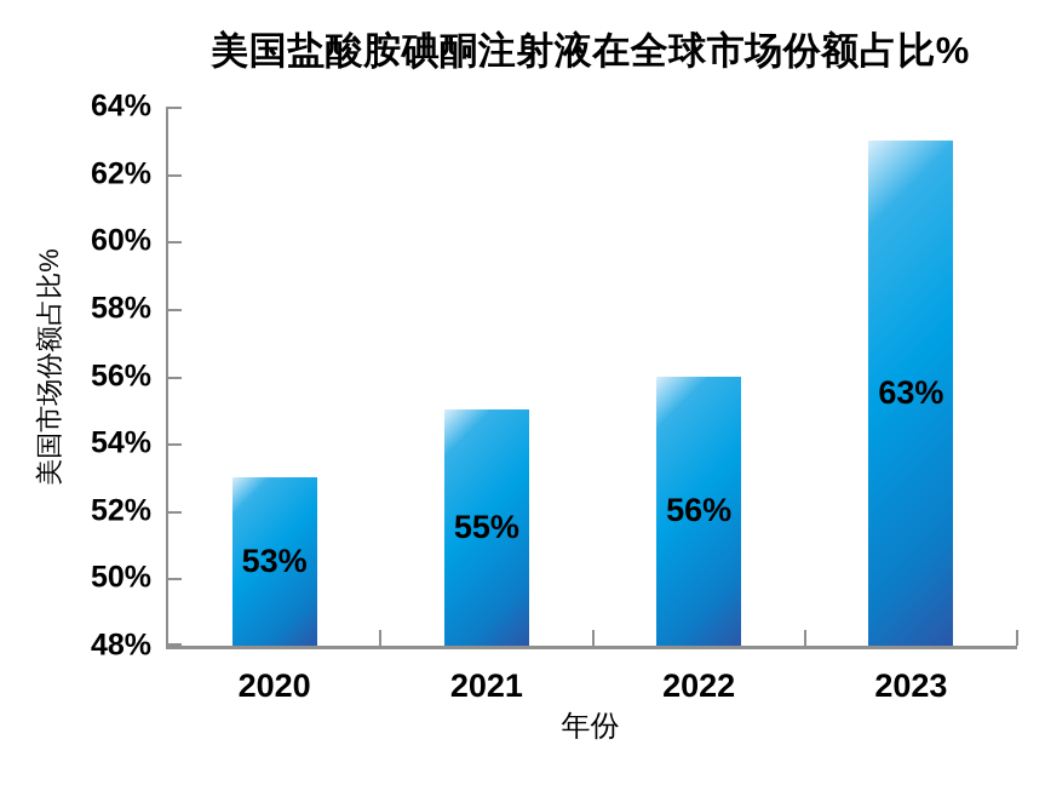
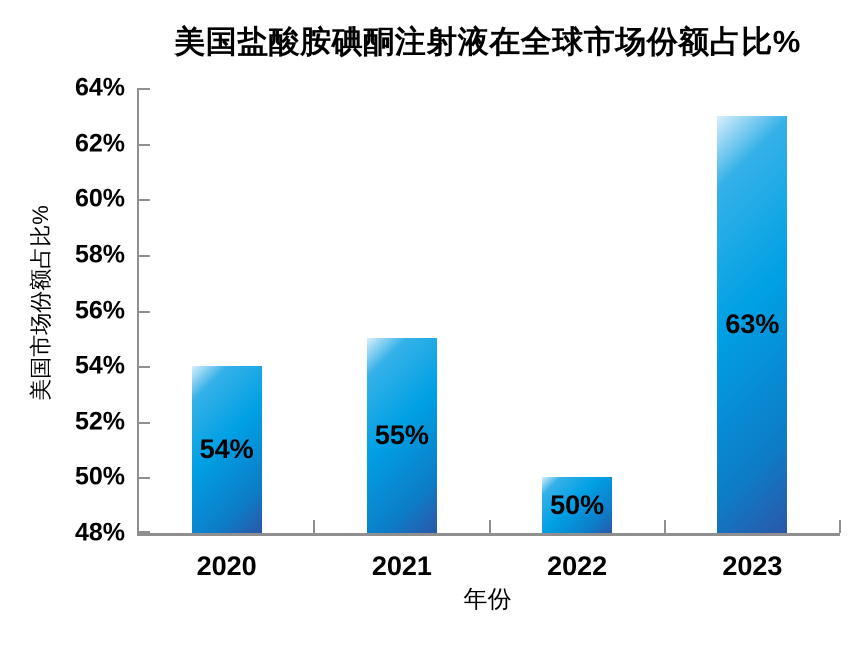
2020: 53% -> 54%
2022: 56% -> 50%
